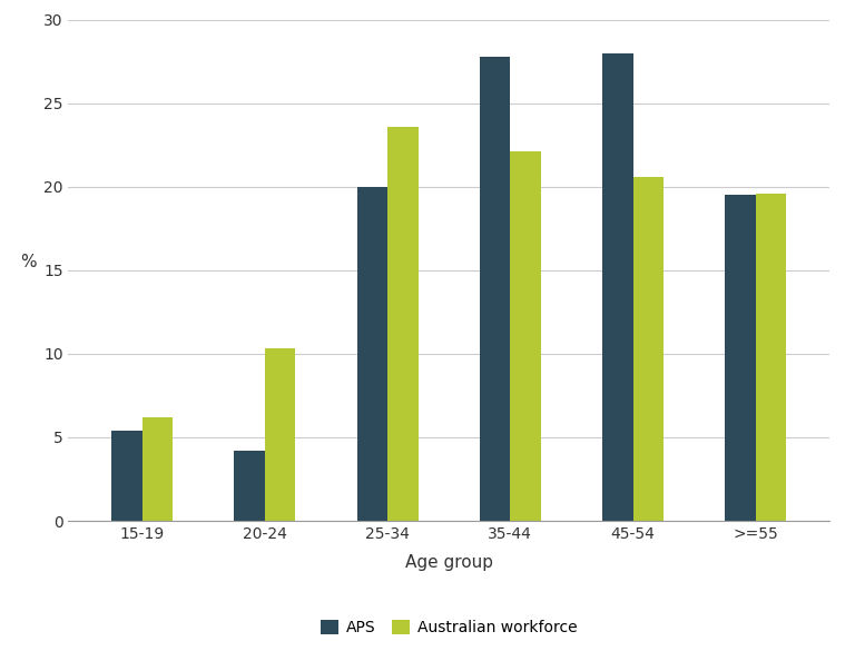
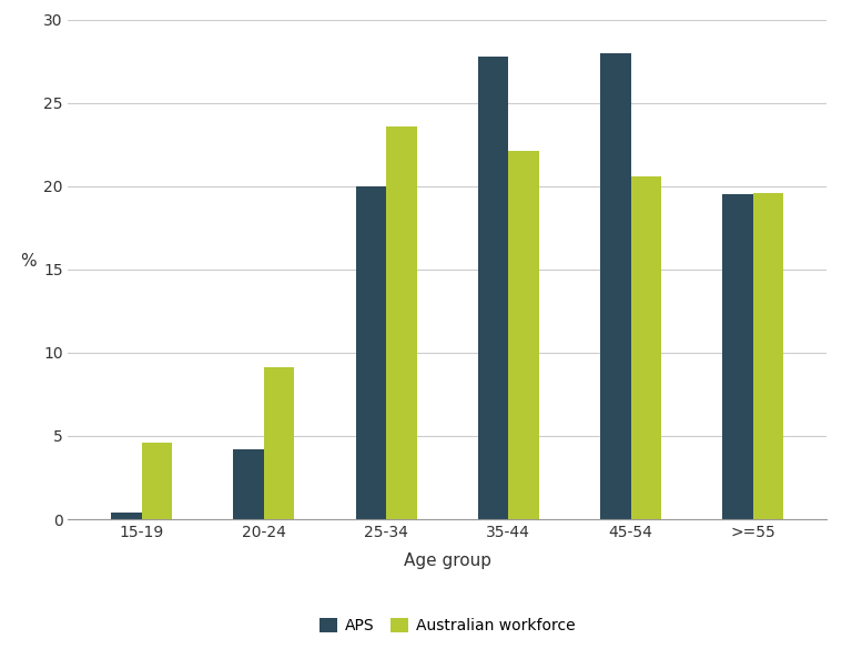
APS/15-19: 5.4 -> 0.4
Australian workforce/15-19: 6.2 -> 4.6
Australian workforce/20-24: 10.3 -> 9.1
